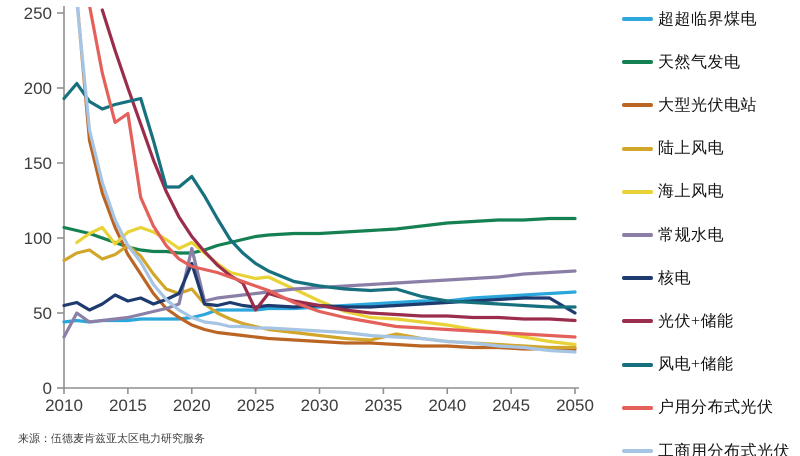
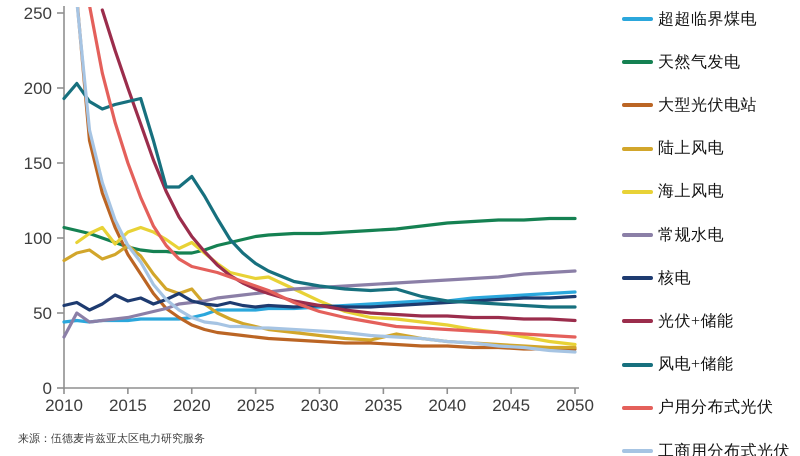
户用分布式光伏/2015: 183 -> 150
常规水电/2020: 93 -> 57
核电/2020: 83 -> 58
光伏+储能/2025: 52 -> 66
核电/2050: 50 -> 61
